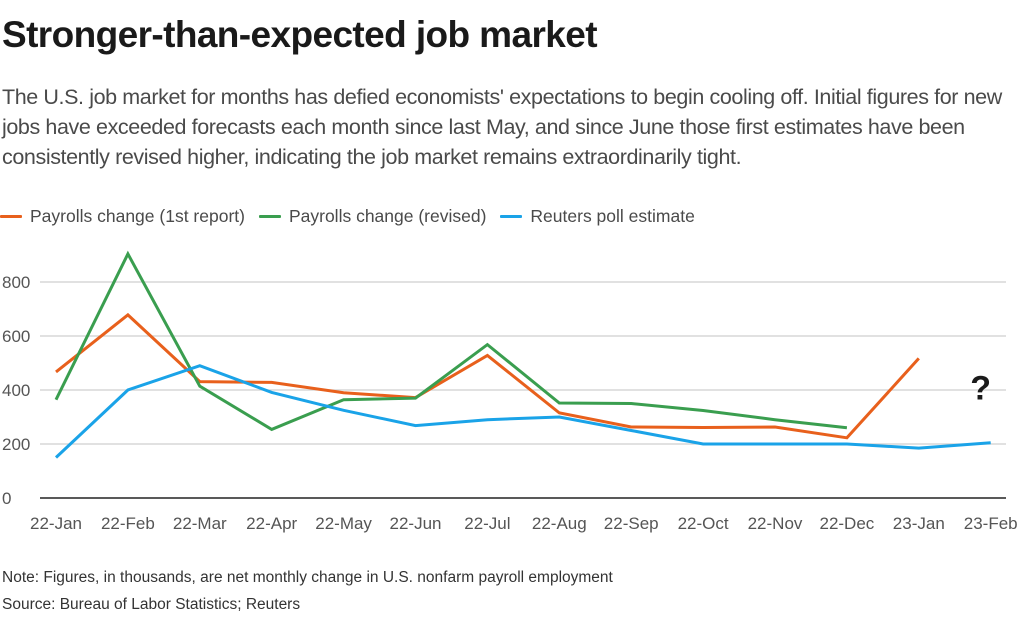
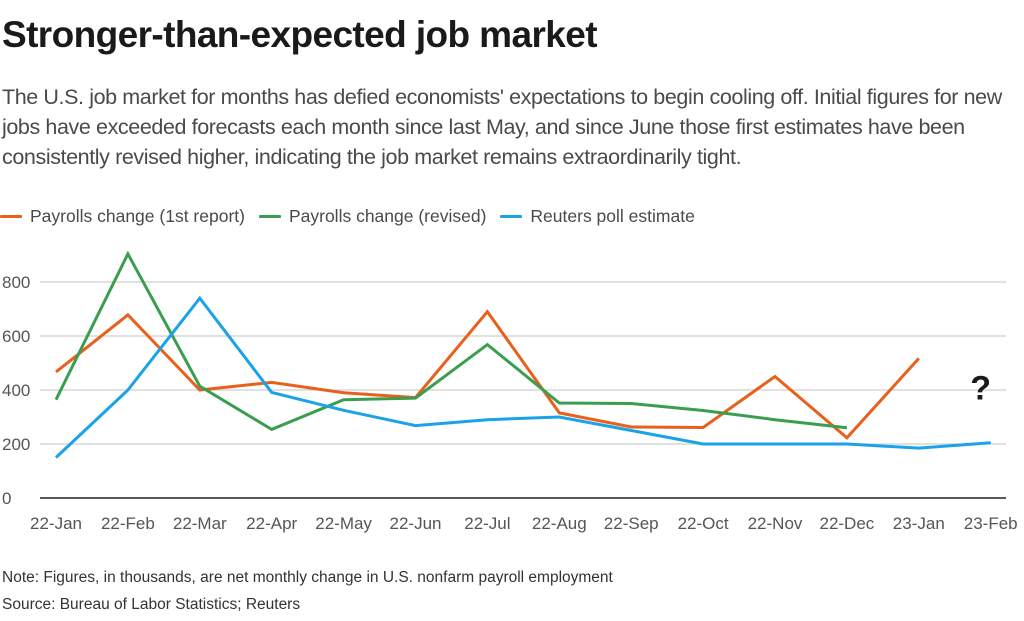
Payrolls change (1st report)/22-Mar: 430 -> 400
Reuters poll estimate/22-Mar: 490 -> 740
Payrolls change (1st report)/22-Jul: 530 -> 690
Payrolls change (1st report)/22-Nov: 260 -> 450
